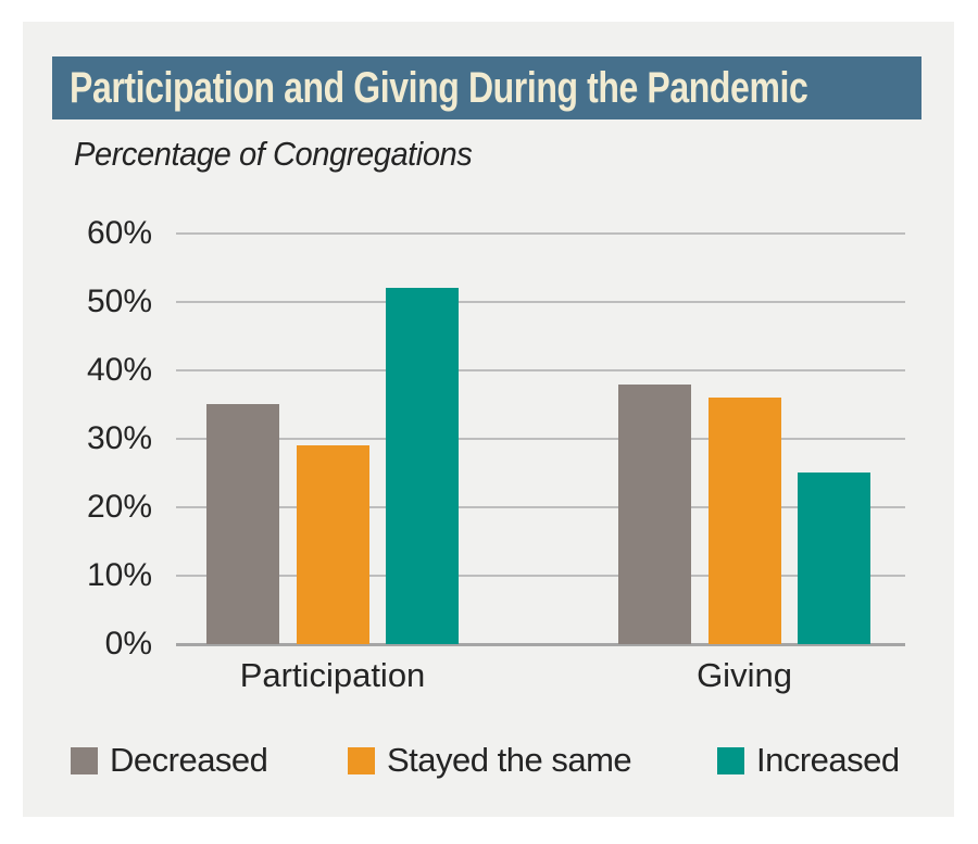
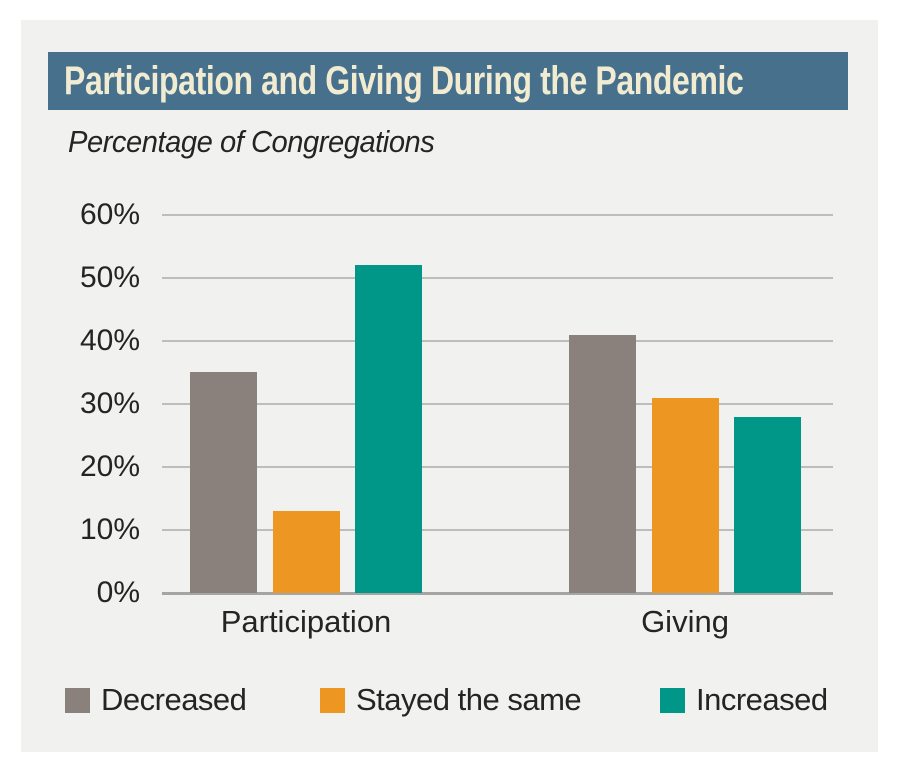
Stayed the same/Participation: 29% -> 13%
Decreased/Giving: 38% -> 41%
Stayed the same/Giving: 36% -> 31%
Increased/Giving: 25% -> 28%
